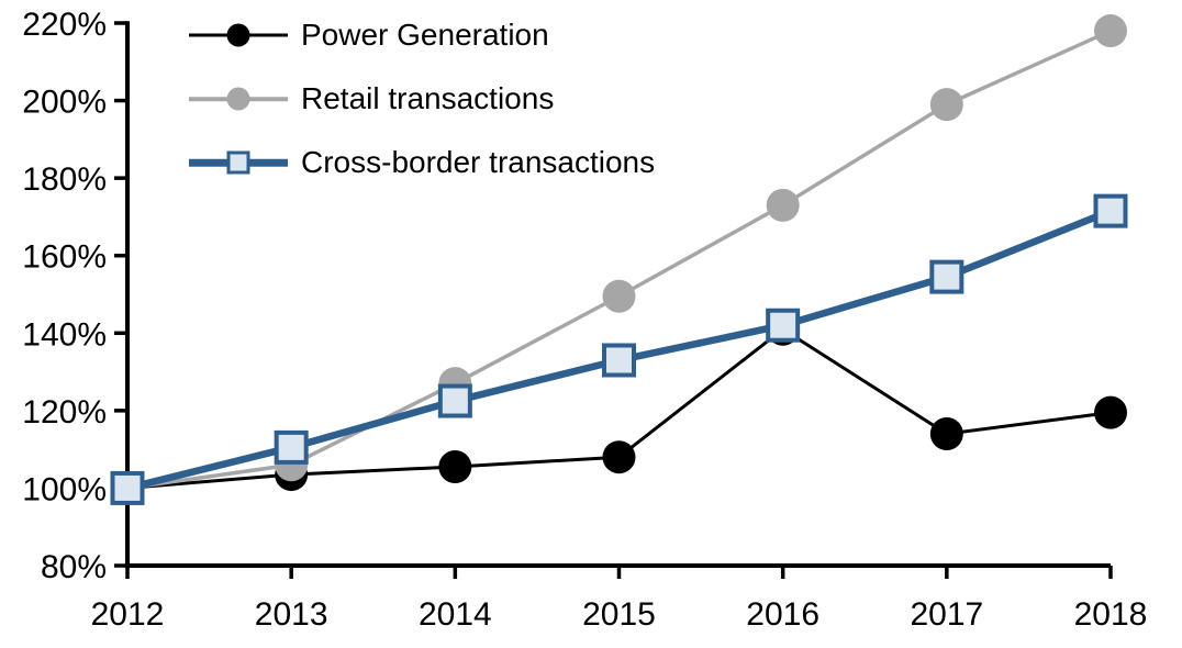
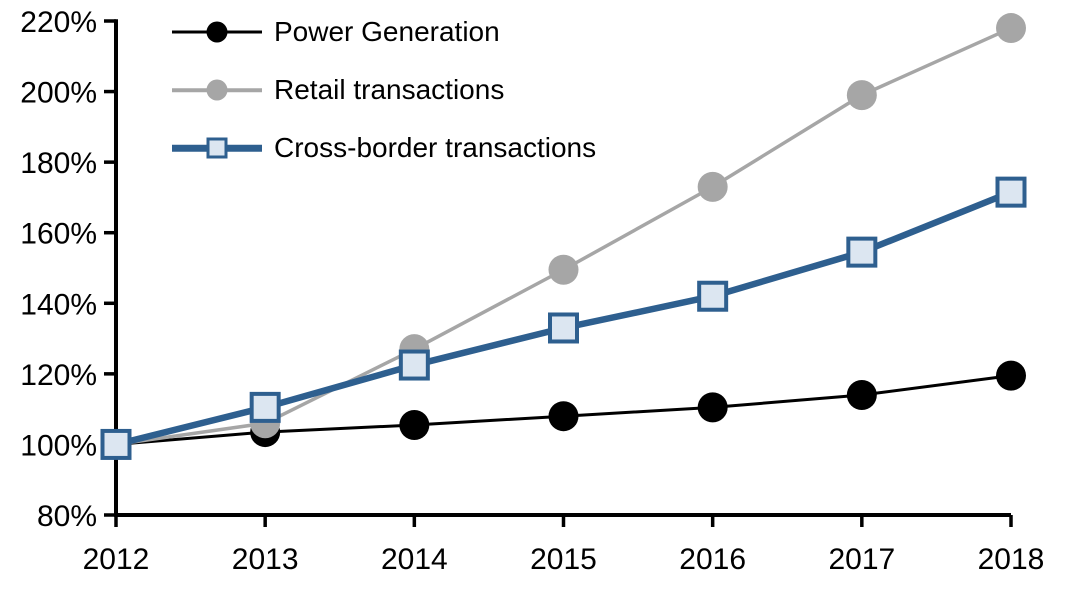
Power Generation/2016: 141% -> 110%
